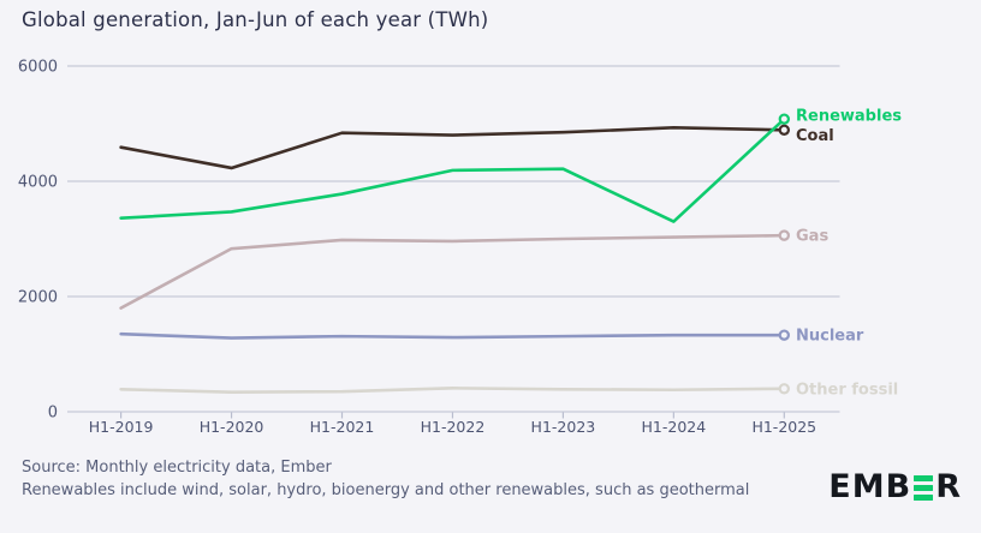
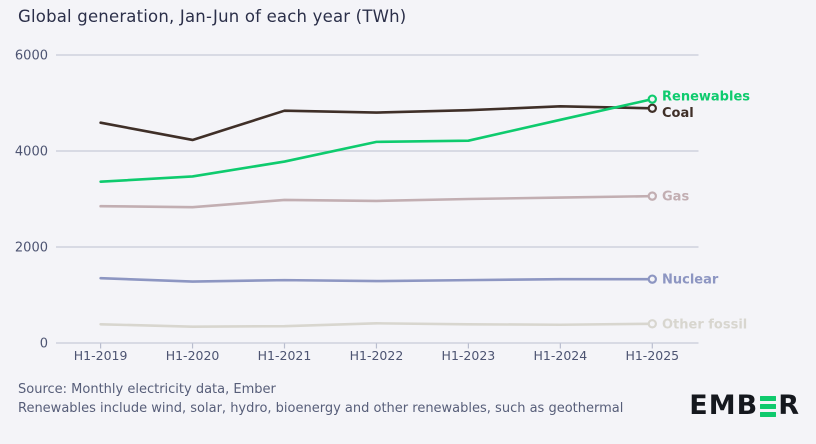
Gas/H1-2019: 1800 -> 2800
Renewables/H1-2024: 3300 -> 4600
